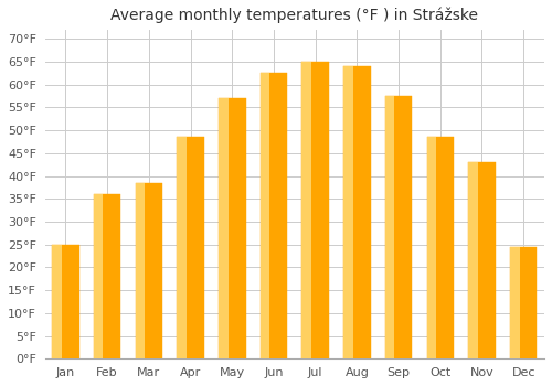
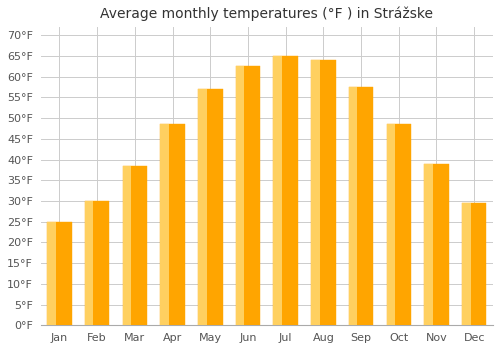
Feb: 36.0°F -> 30.0°F
Nov: 43.0°F -> 39.0°F
Dec: 24.5°F -> 29.5°F
